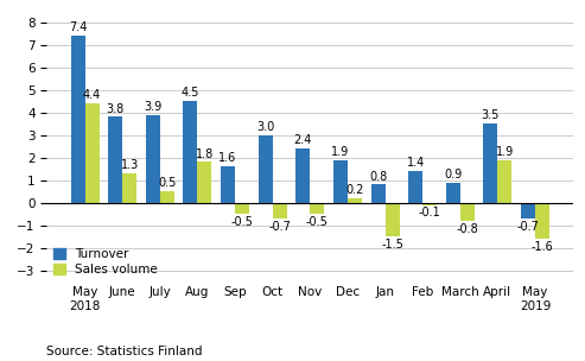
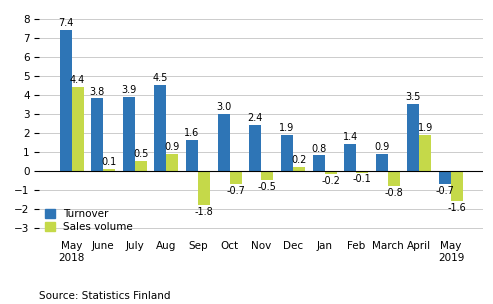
Sales volume/June: 1.3 -> 0.1
Sales volume/Aug: 1.8 -> 0.9
Sales volume/Sep: -0.5 -> -1.8
Sales volume/Jan: -1.5 -> -0.2
